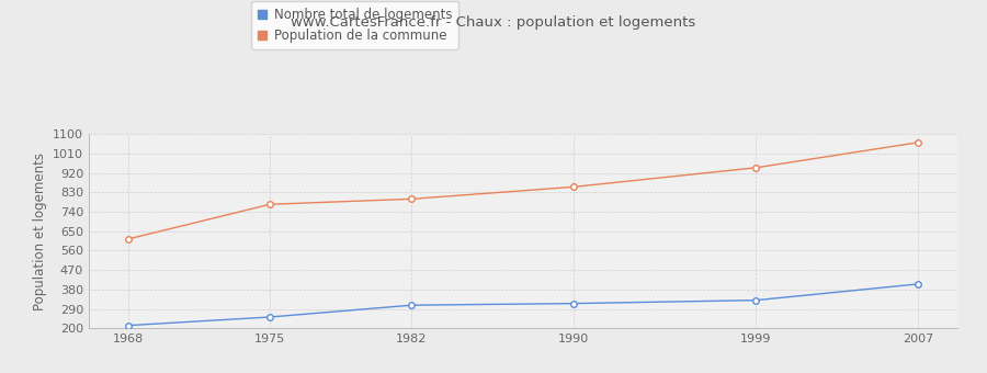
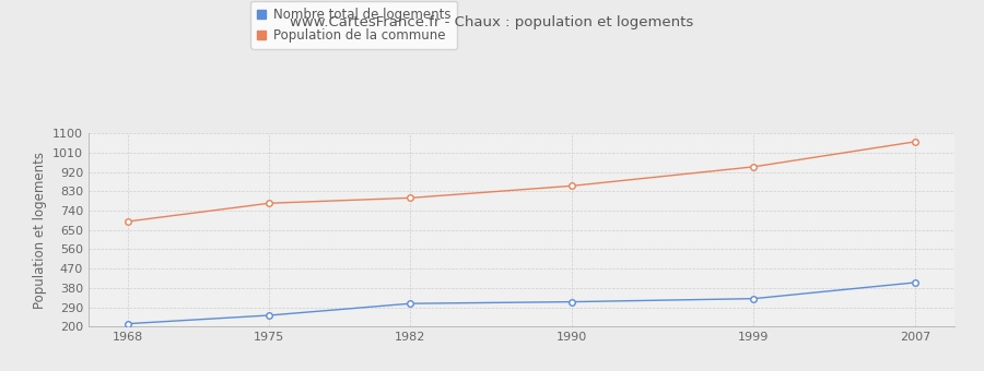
Population de la commune/1968: 610 -> 690
